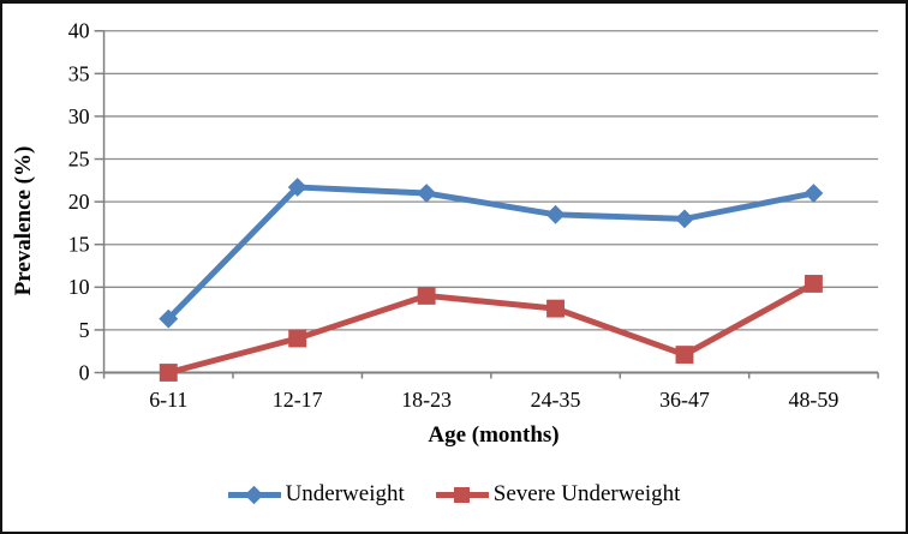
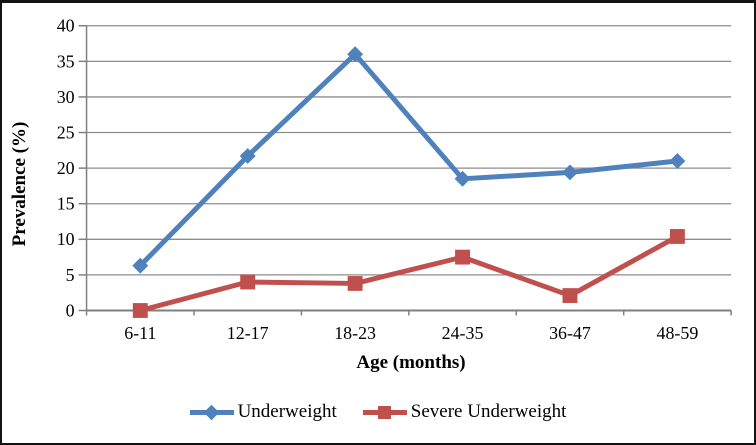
Underweight/18-23: 21 -> 36
Severe Underweight/18-23: 9 -> 4
Underweight/36-47: 18 -> 19
